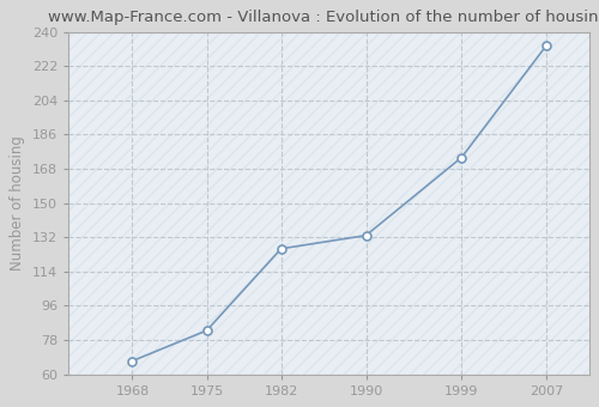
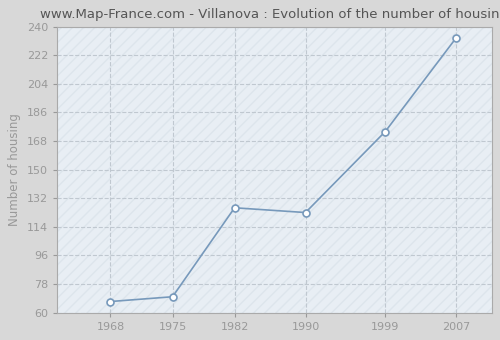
1975: 83 -> 70
1990: 133 -> 123
